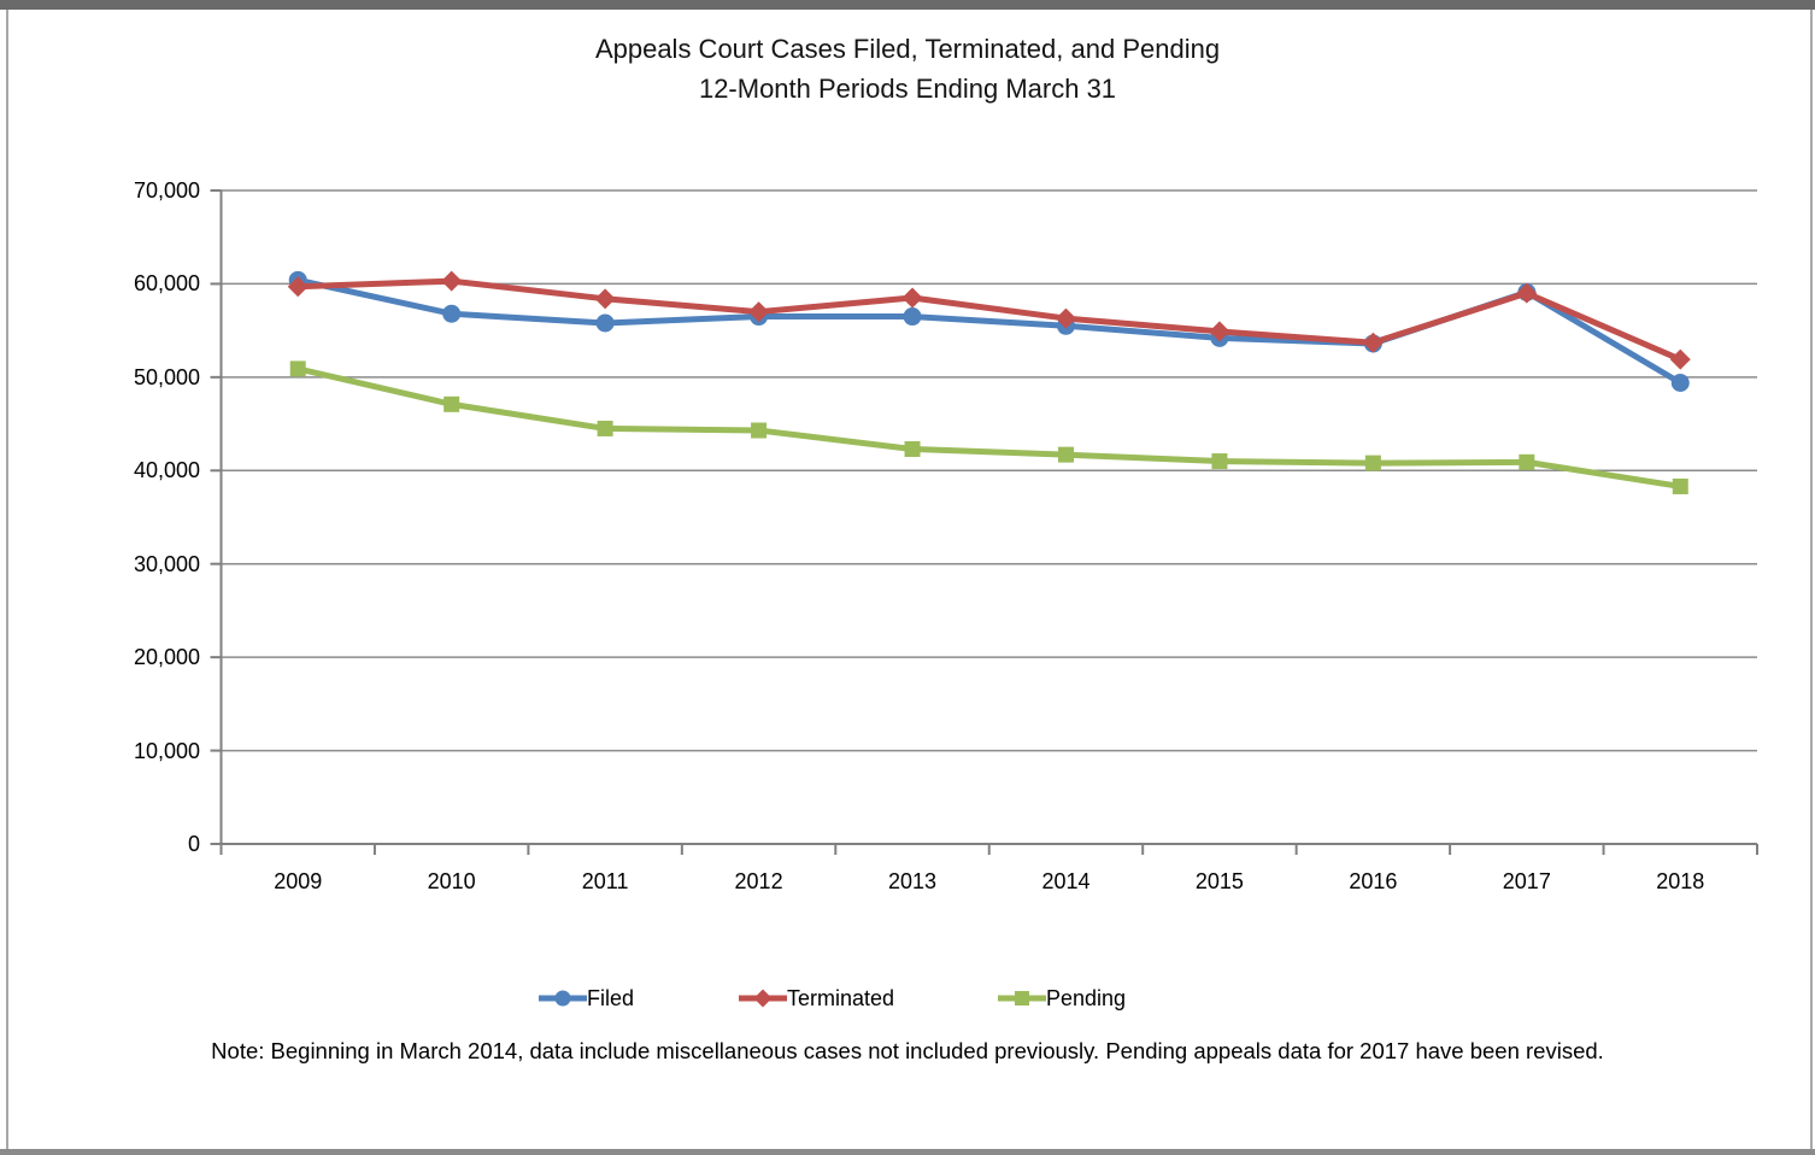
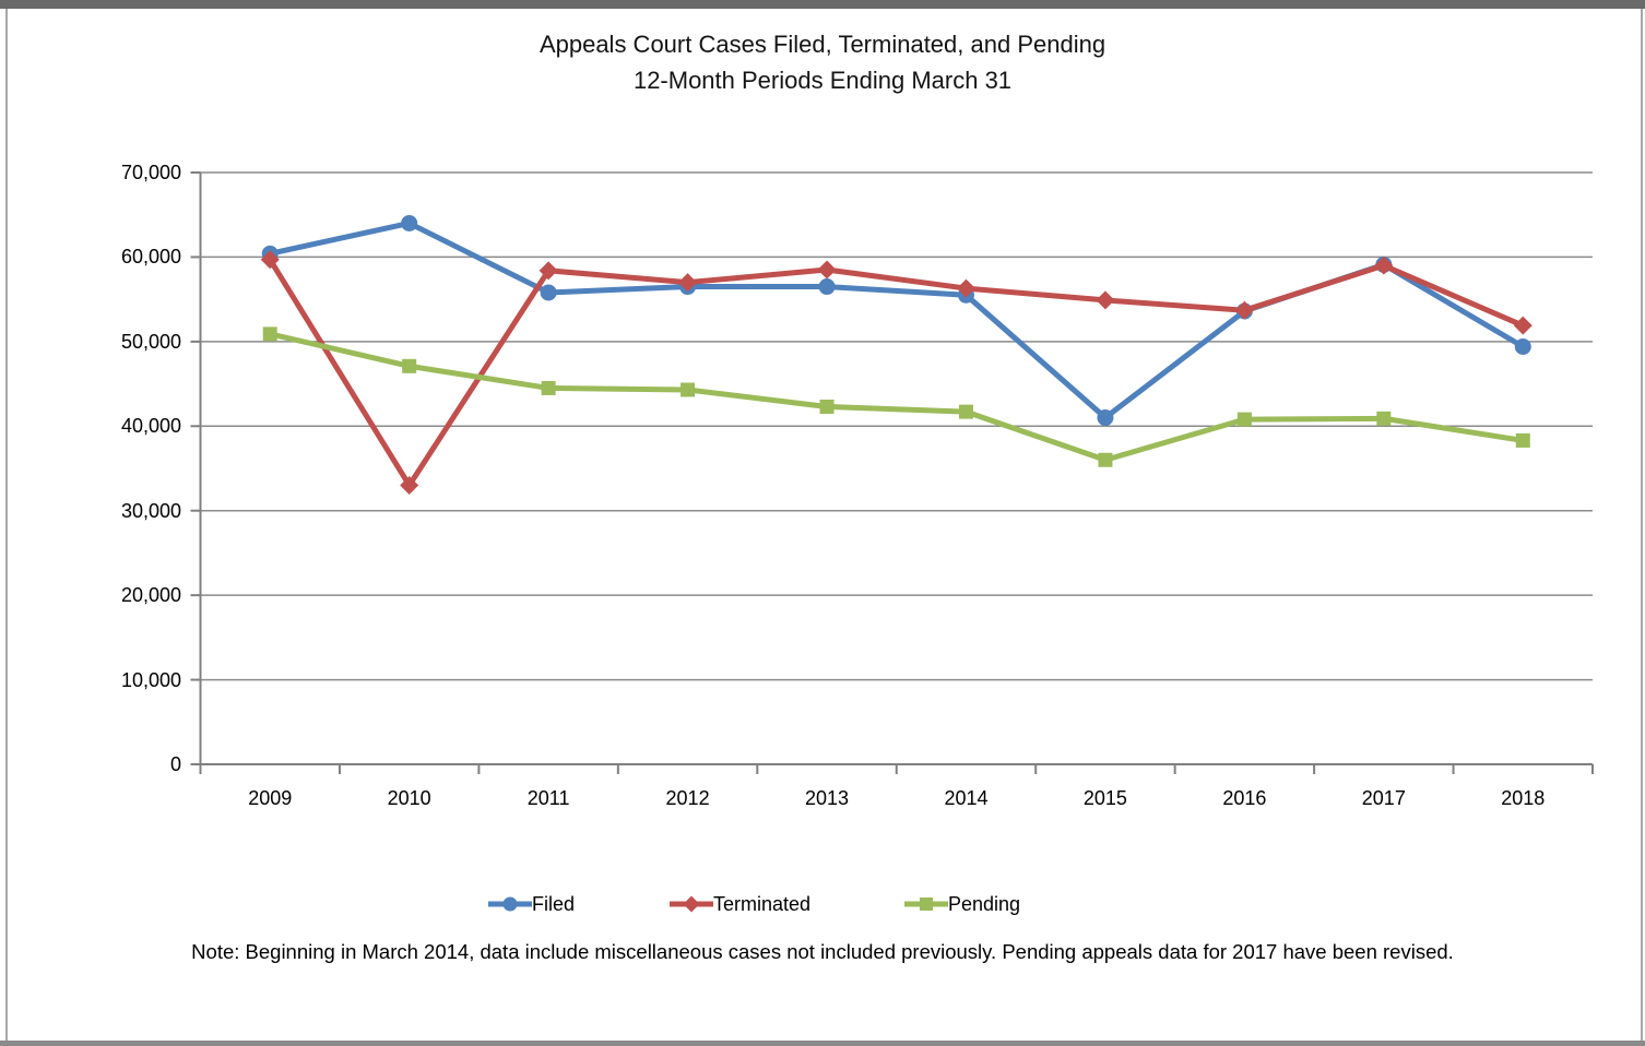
Filed/2010: 57000 -> 64000
Terminated/2010: 60000 -> 33000
Filed/2015: 54000 -> 41000
Pending/2015: 41000 -> 36000
